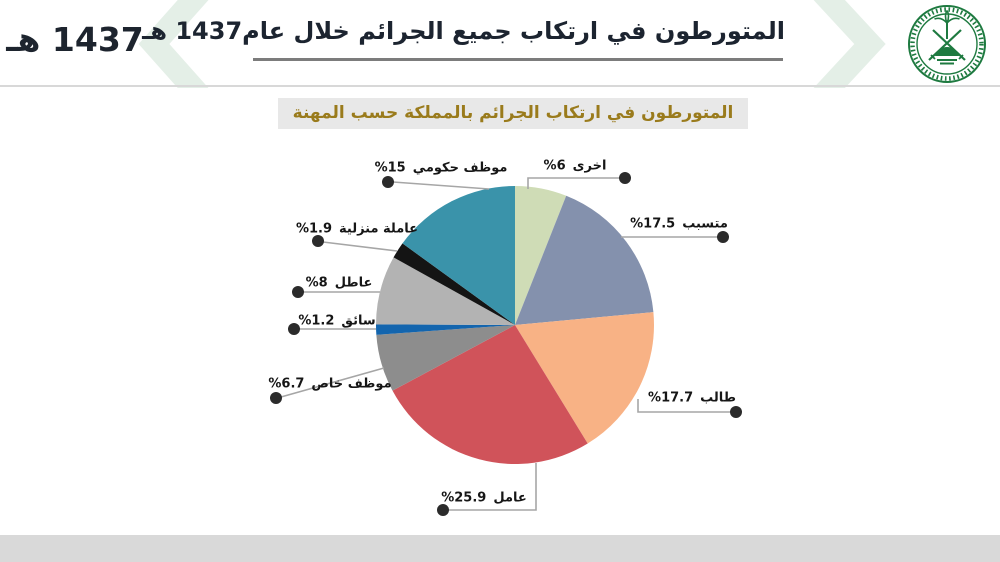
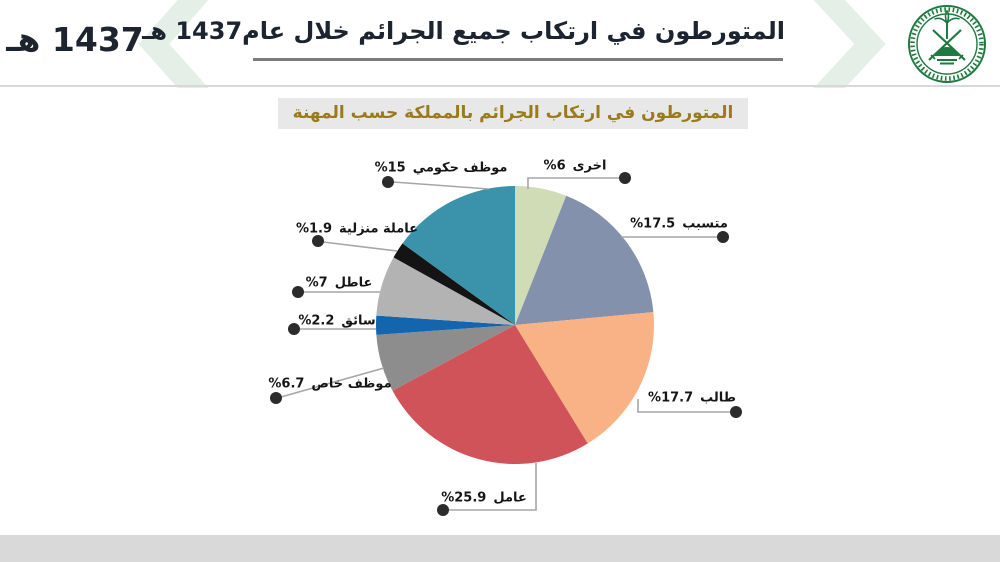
سائق: 1.2 -> 2.2
عاطل: 8 -> 7
